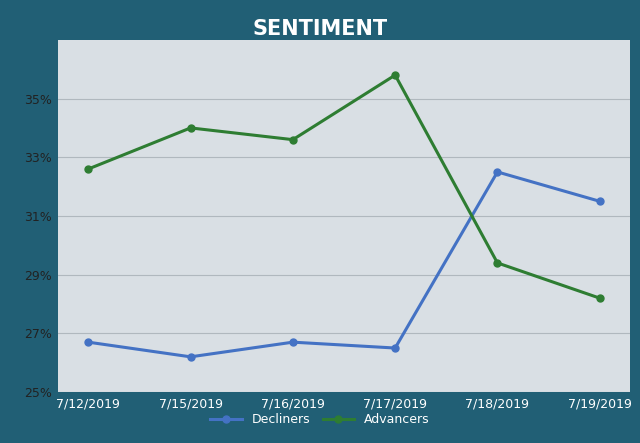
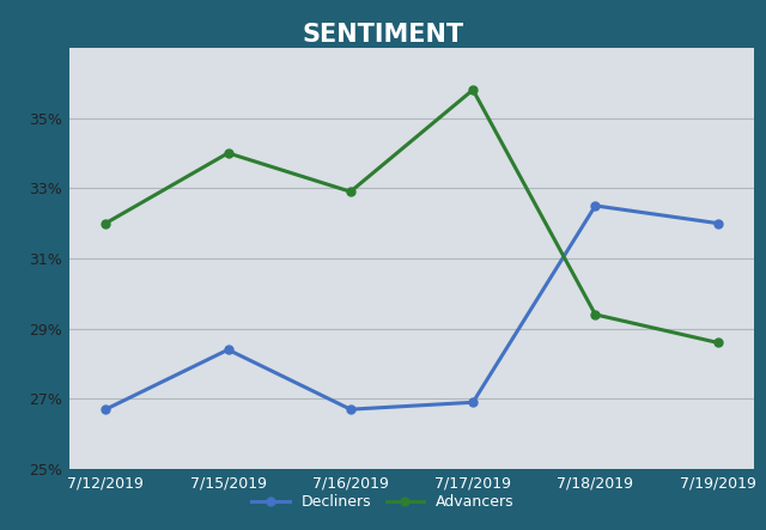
Advancers/7/12/2019: 32.6% -> 32.0%
Decliners/7/15/2019: 26.2% -> 28.4%
Advancers/7/16/2019: 33.6% -> 32.9%
Decliners/7/17/2019: 26.5% -> 26.9%
Decliners/7/19/2019: 31.5% -> 32.0%
Advancers/7/19/2019: 28.2% -> 28.6%
